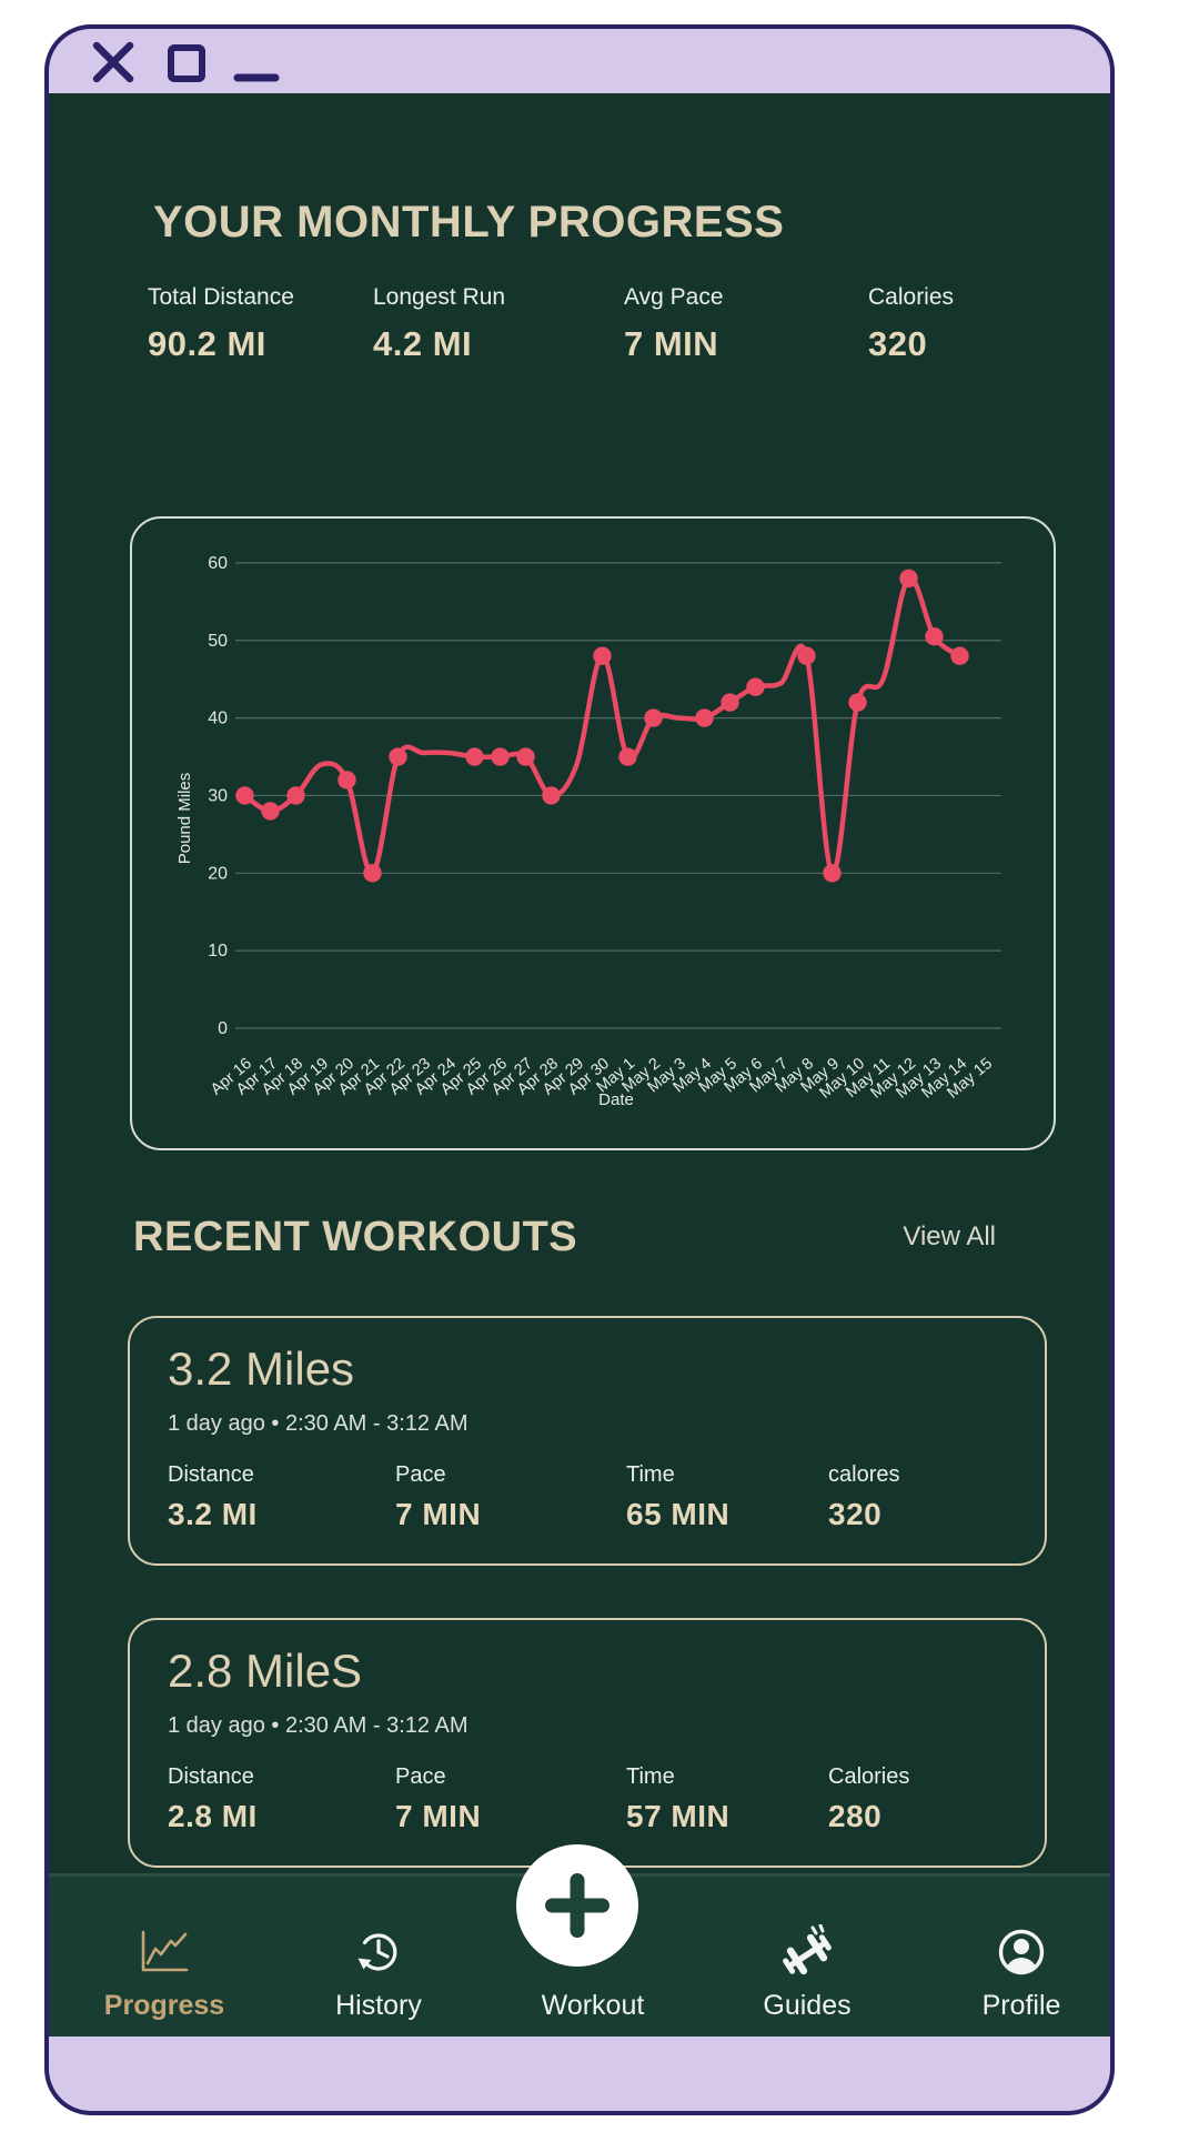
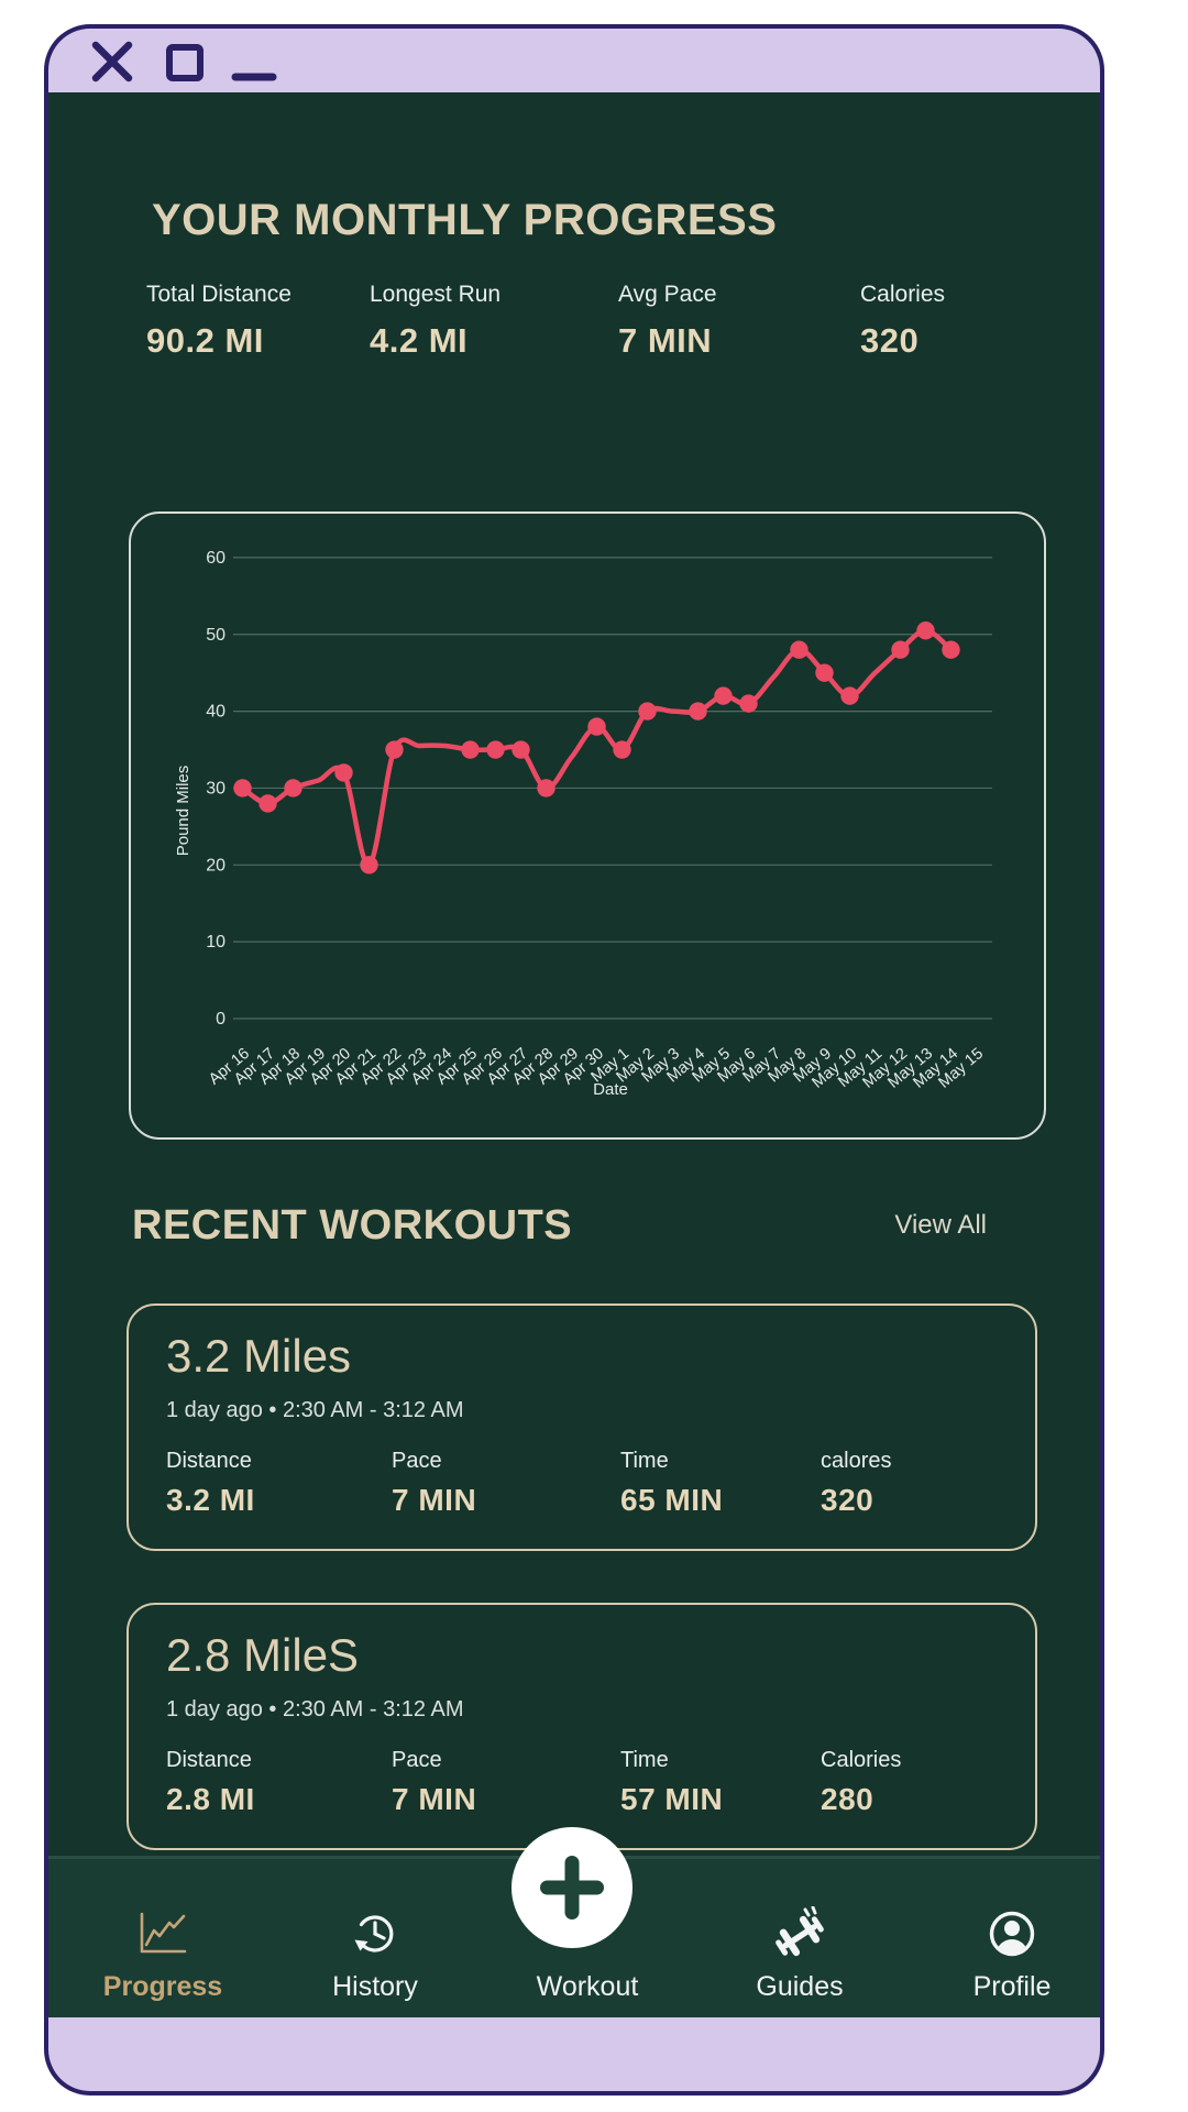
Apr 19: 34 -> 31
Apr 30: 48 -> 38
May 6: 44 -> 41
May 9: 20 -> 45
May 12: 58 -> 48
